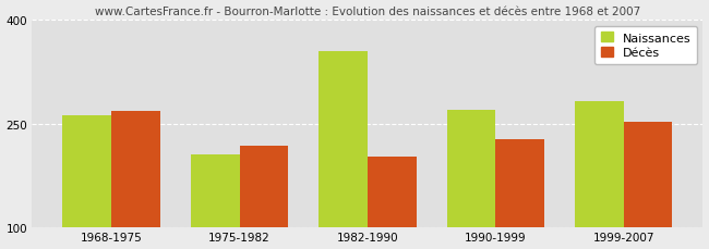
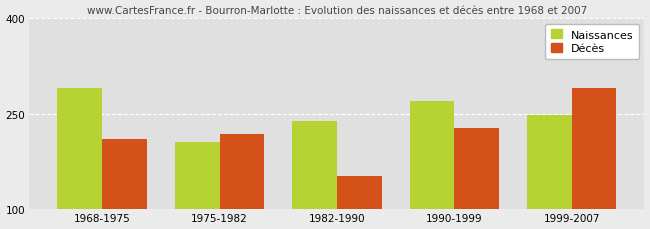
Naissances/1968-1975: 262 -> 290
Décès/1968-1975: 268 -> 210
Naissances/1982-1990: 354 -> 238
Décès/1982-1990: 202 -> 152
Naissances/1999-2007: 282 -> 248
Décès/1999-2007: 252 -> 290
